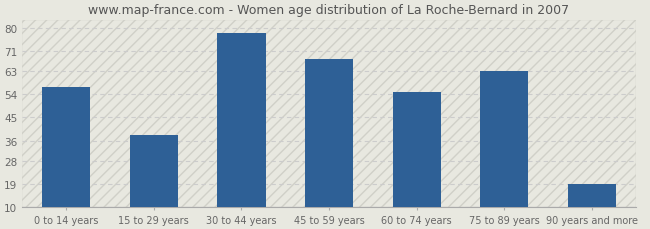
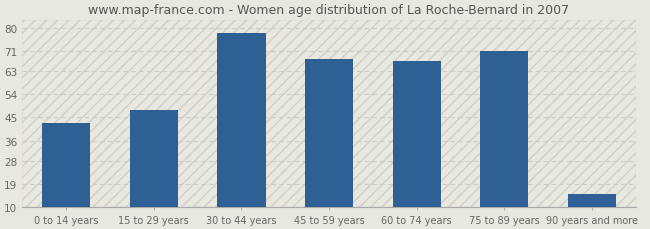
0 to 14 years: 57 -> 43
15 to 29 years: 38 -> 48
60 to 74 years: 55 -> 67
75 to 89 years: 63 -> 71
90 years and more: 19 -> 15
